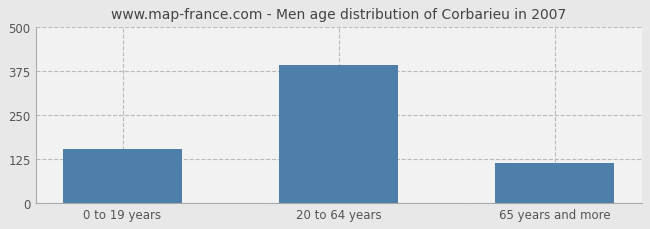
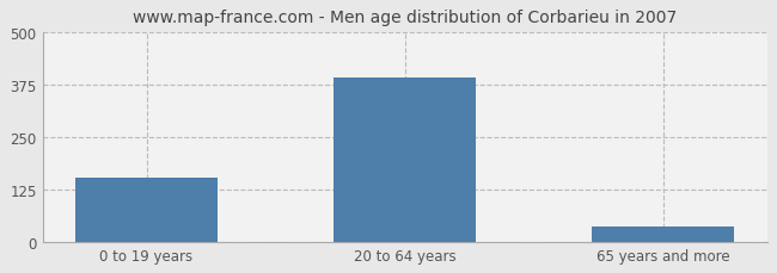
65 years and more: 113 -> 35
